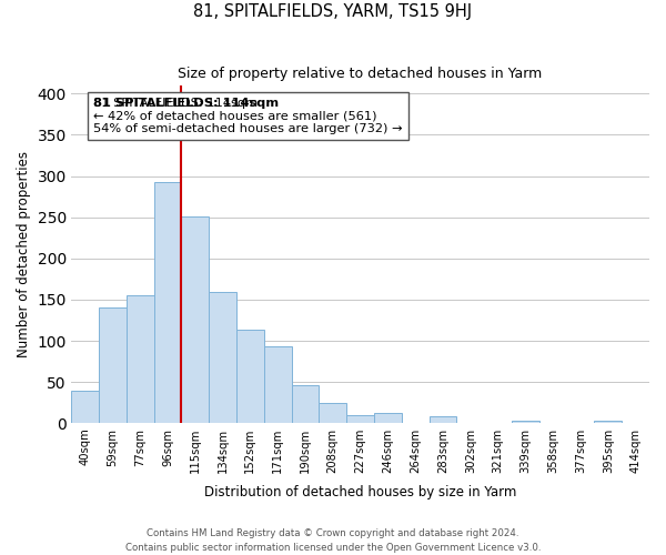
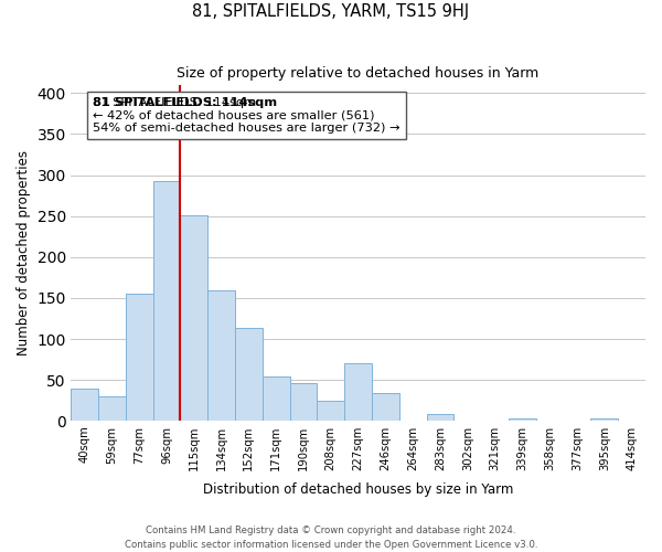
59sqm: 140 -> 30
171sqm: 93 -> 54
227sqm: 10 -> 70
246sqm: 13 -> 34
